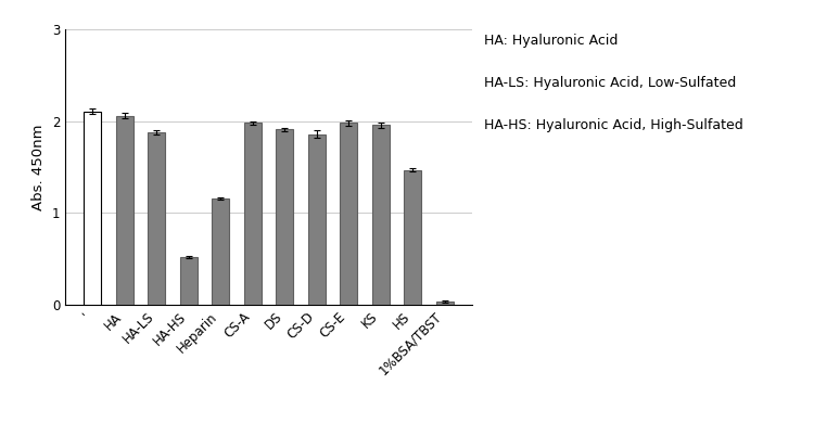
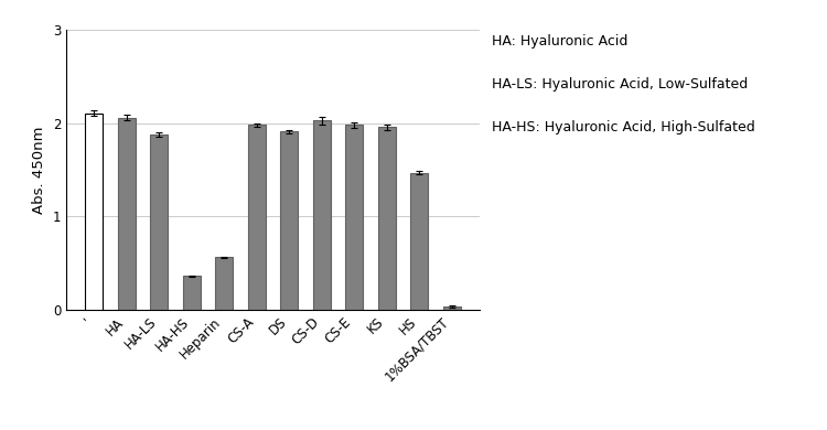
HA-HS: 0.52 -> 0.36
Heparin: 1.16 -> 0.56
CS-D: 1.86 -> 2.03
